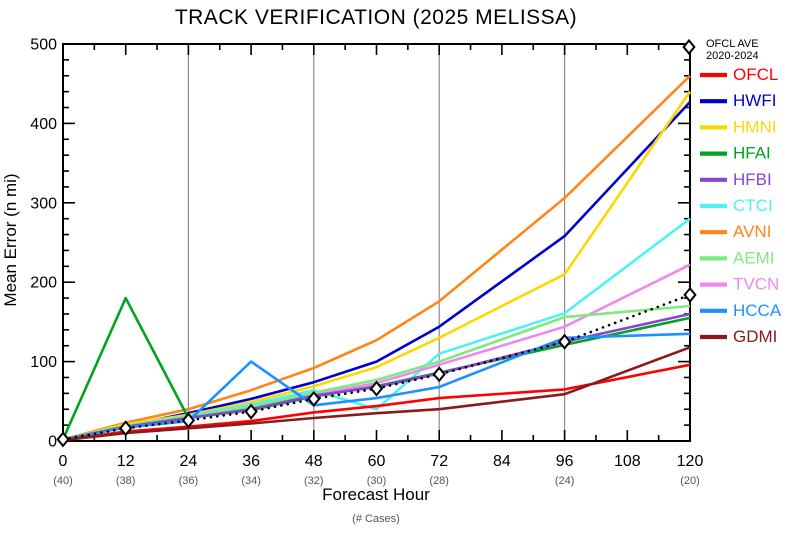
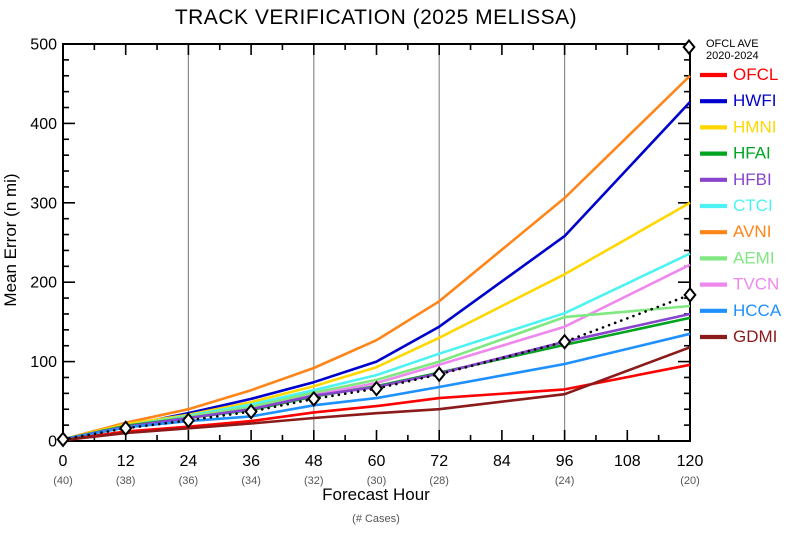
HFAI/12: 180 -> 20
HCCA/36: 100 -> 30
CTCI/60: 40 -> 80
HCCA/96: 130 -> 100
HMNI/120: 440 -> 300
CTCI/120: 280 -> 240
